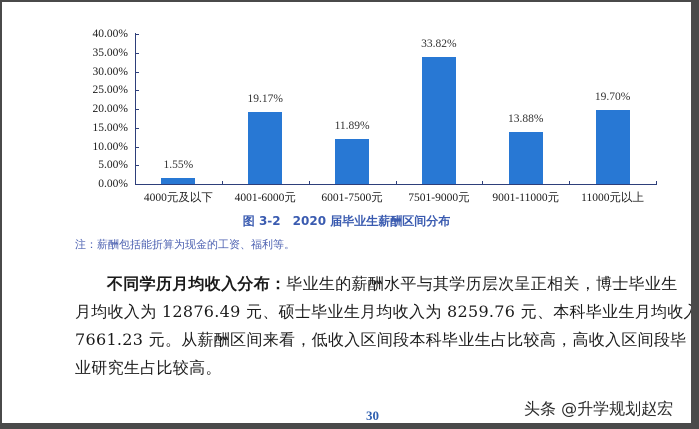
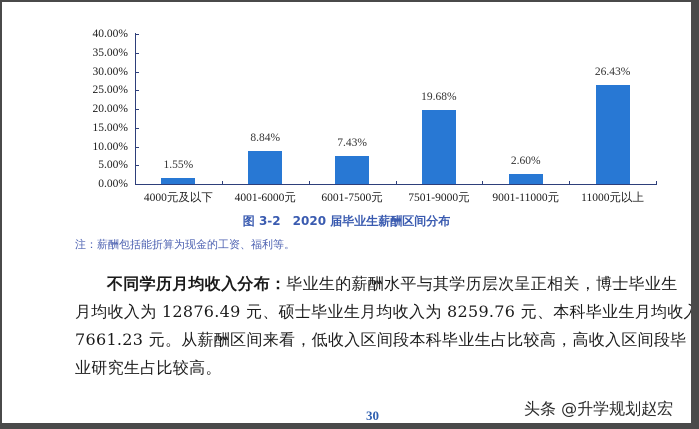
4001-6000元: 19.17% -> 8.84%
6001-7500元: 11.89% -> 7.43%
7501-9000元: 33.82% -> 19.68%
9001-11000元: 13.88% -> 2.60%
11000元以上: 19.70% -> 26.43%
